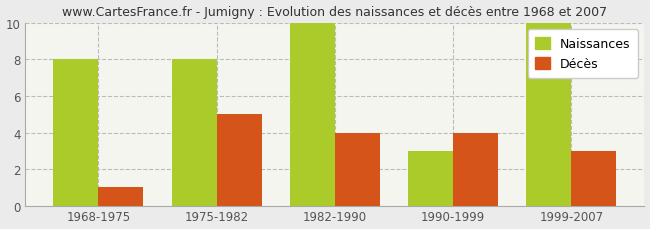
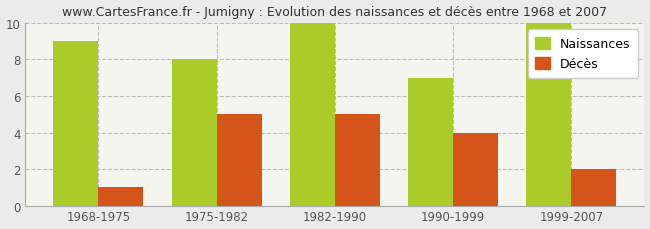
Naissances/1968-1975: 8 -> 9
Décès/1982-1990: 4 -> 5
Naissances/1990-1999: 3 -> 7
Décès/1999-2007: 3 -> 2
